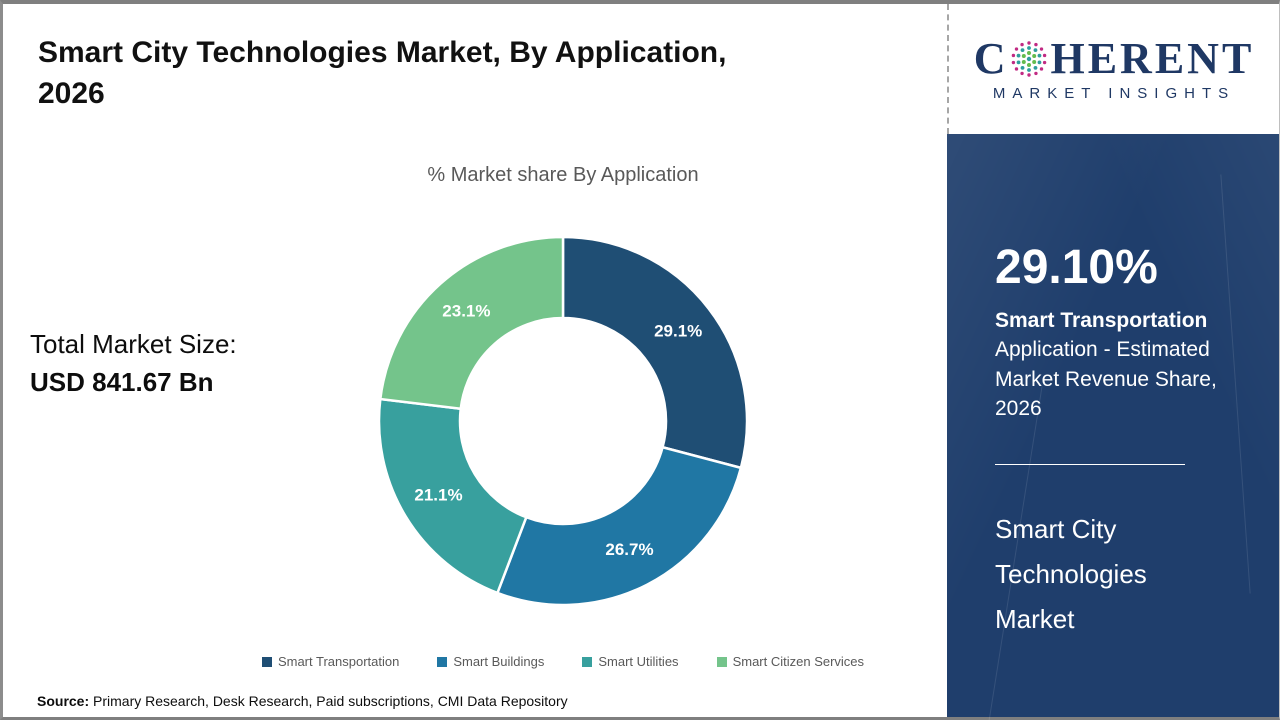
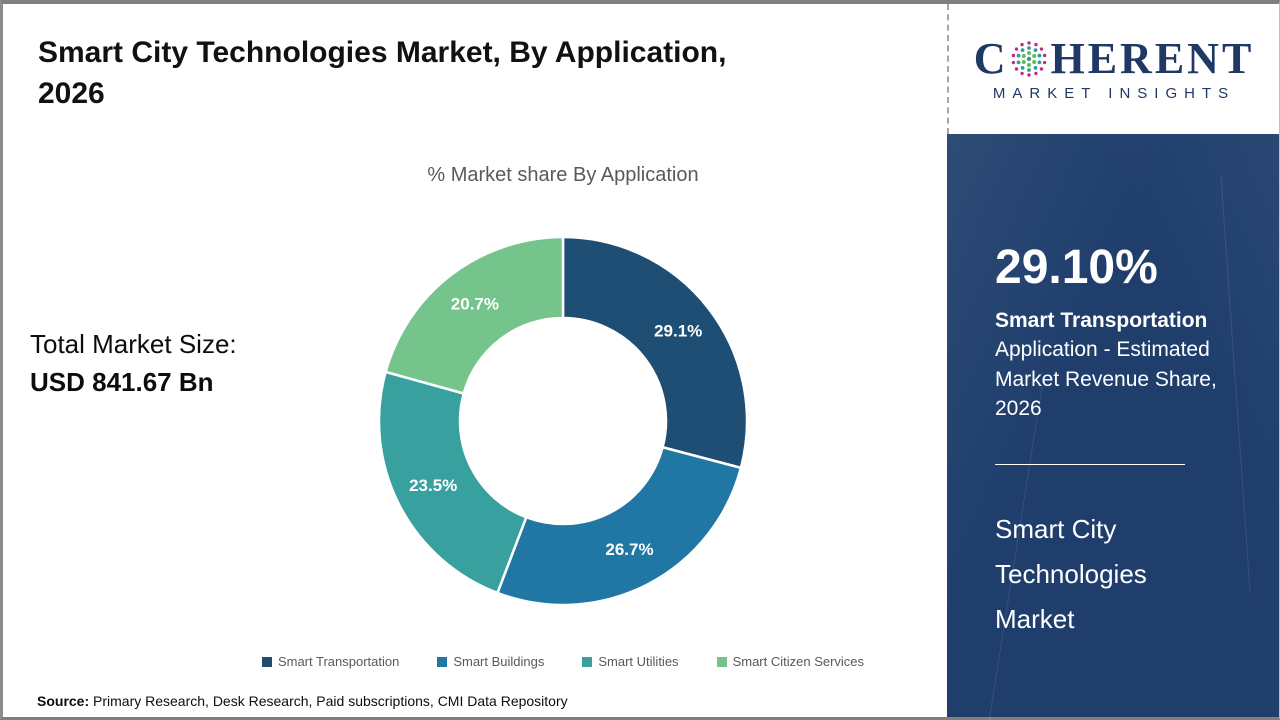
Smart Utilities: 21.1% -> 23.5%
Smart Citizen Services: 23.1% -> 20.7%
